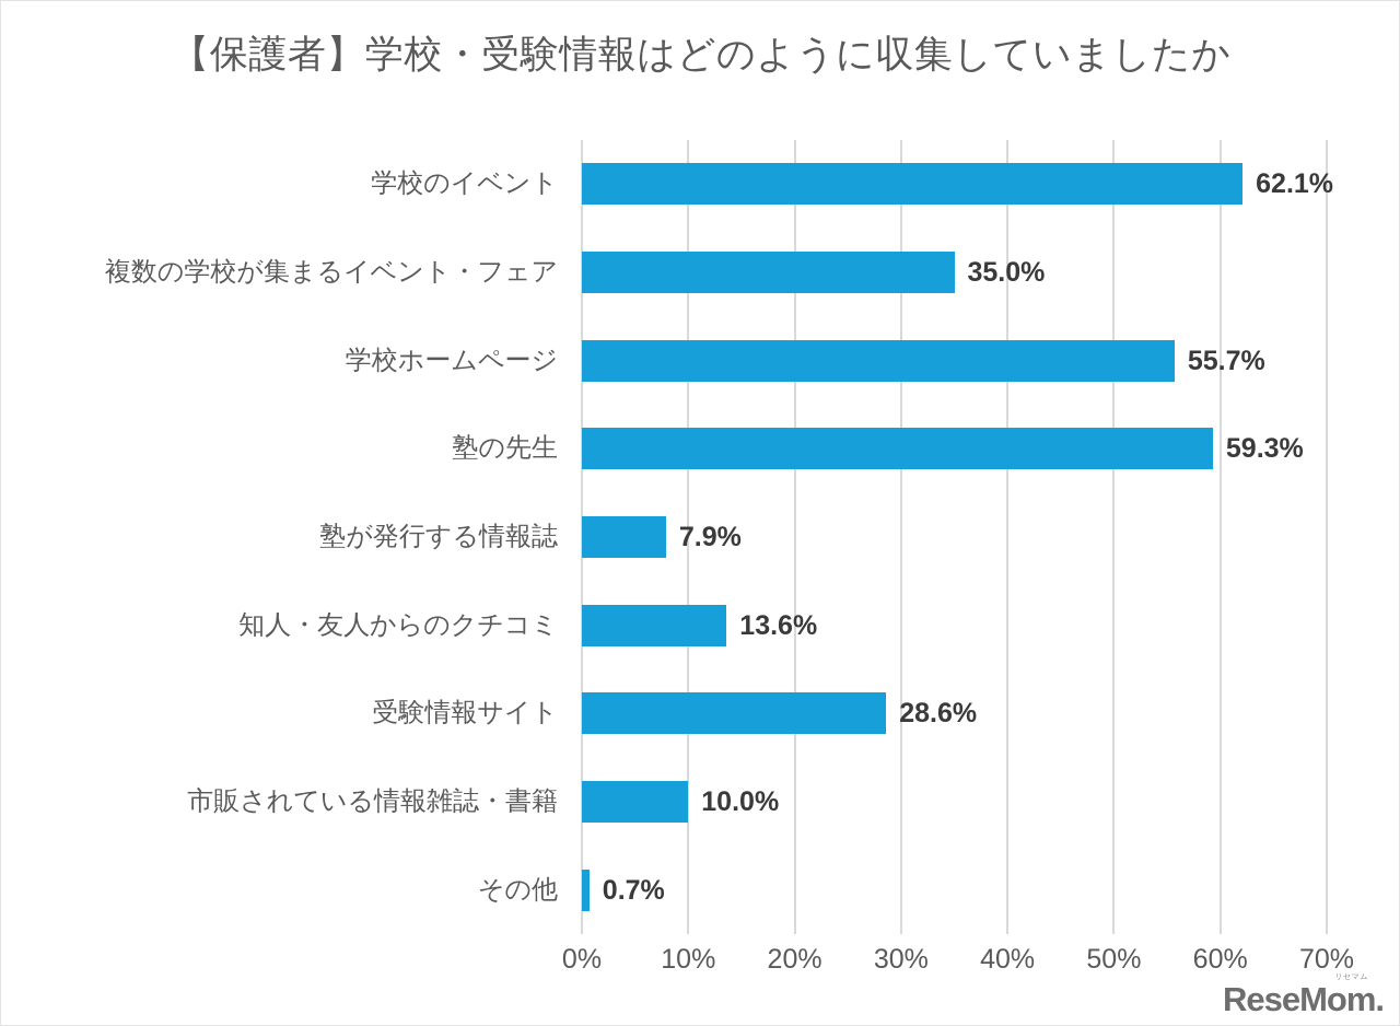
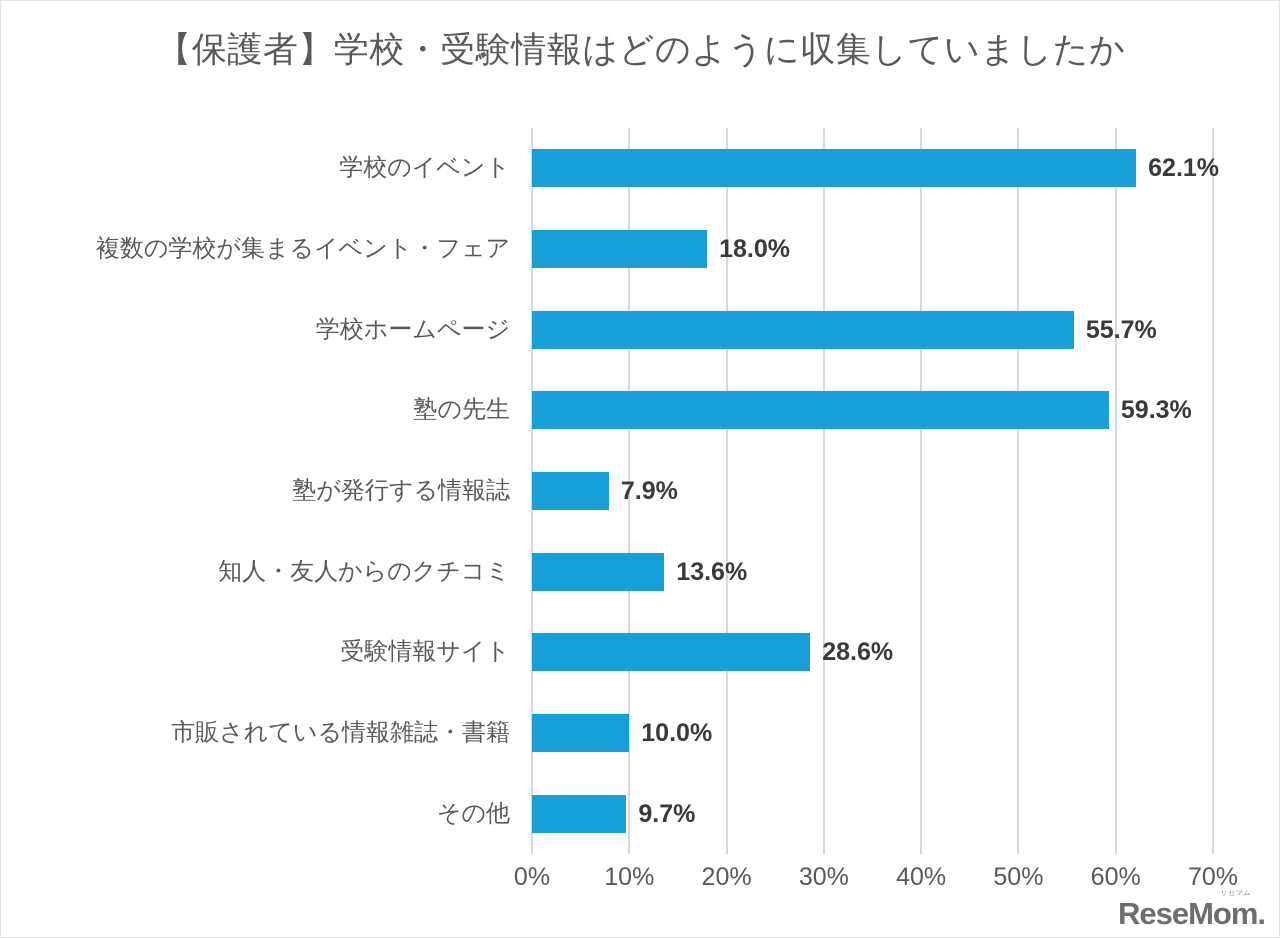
複数の学校が集まるイベント・フェア: 35.0% -> 18.0%
その他: 0.7% -> 9.7%
